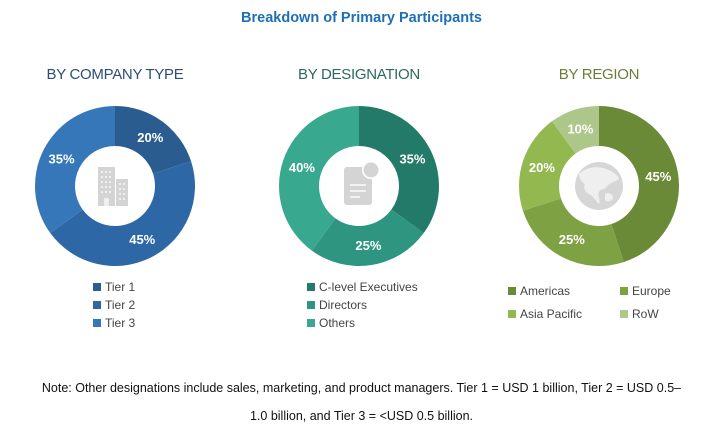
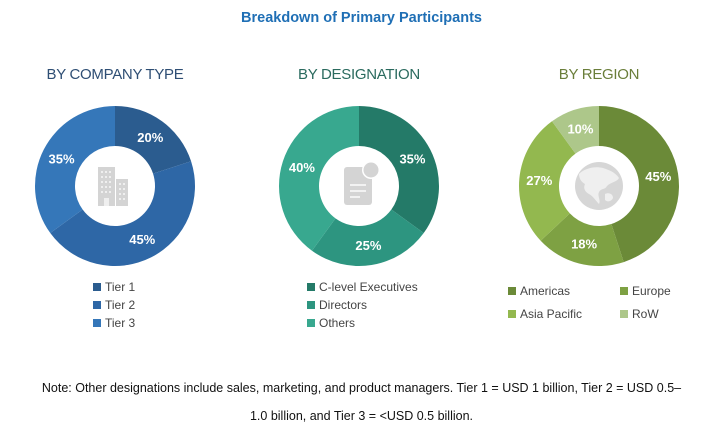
BY REGION/Europe: 25% -> 18%
BY REGION/Asia Pacific: 20% -> 27%
